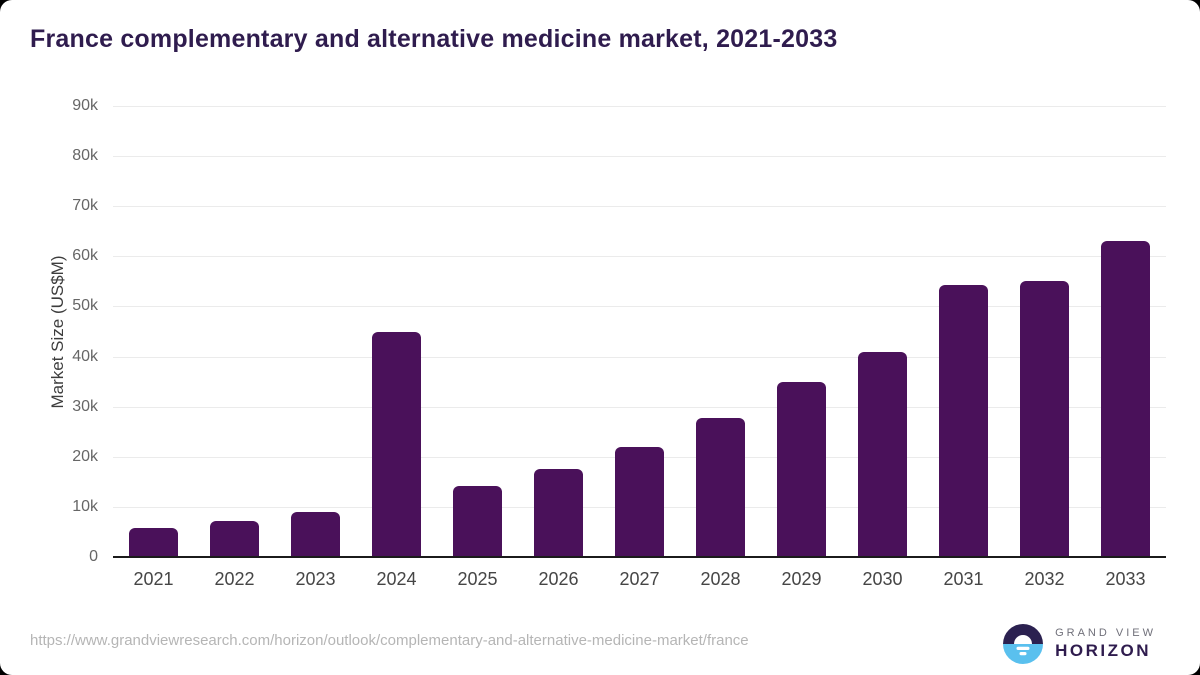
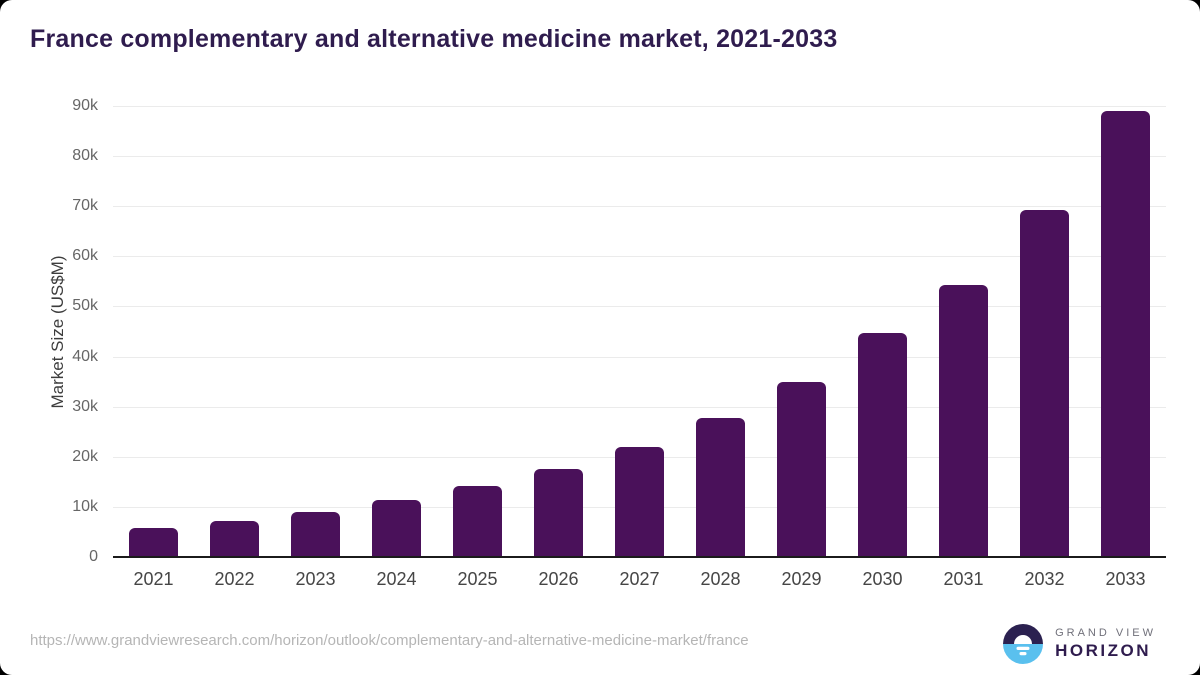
2024: 45k -> 11k
2030: 41k -> 45k
2032: 55k -> 69k
2033: 63k -> 89k
